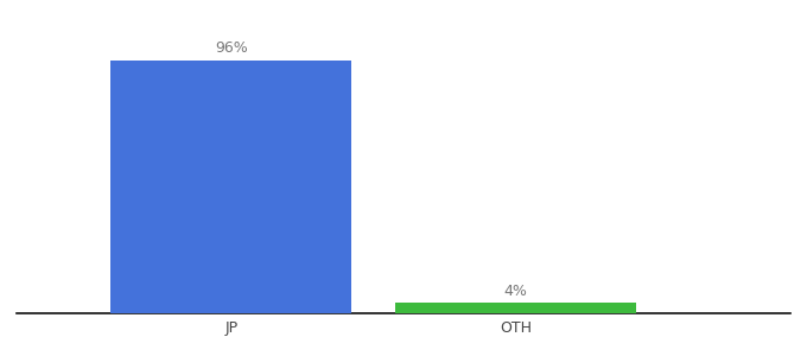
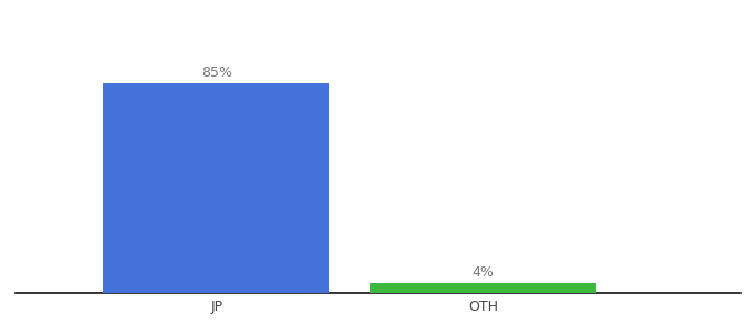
JP: 96% -> 85%
